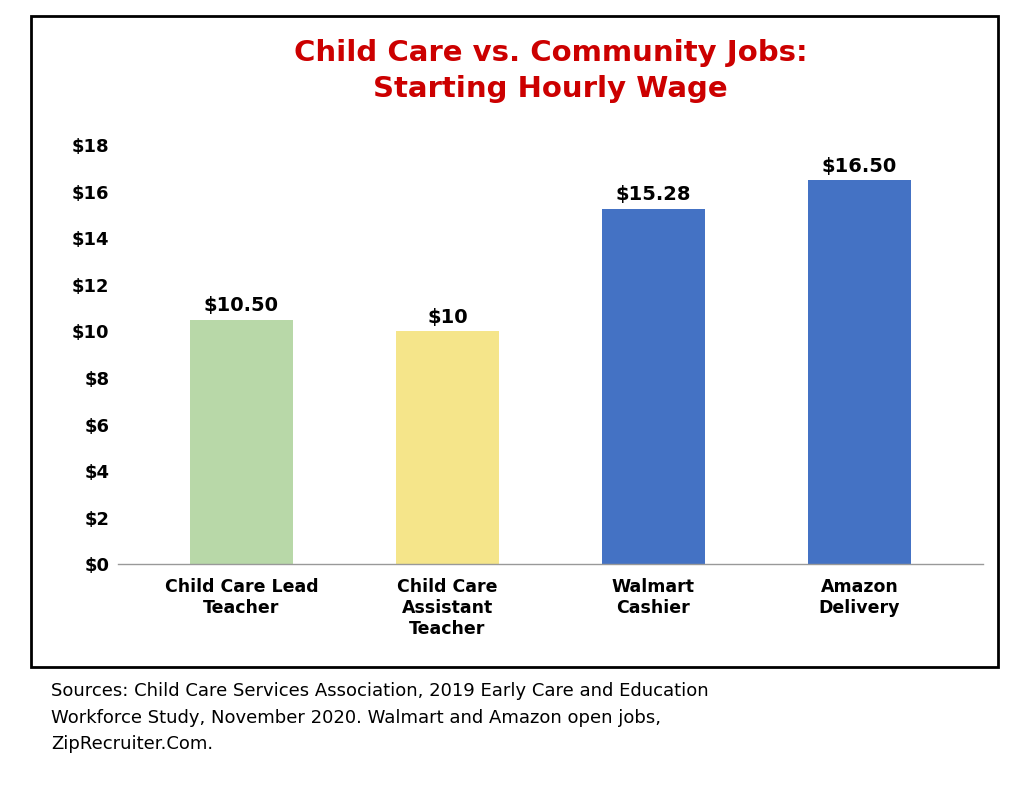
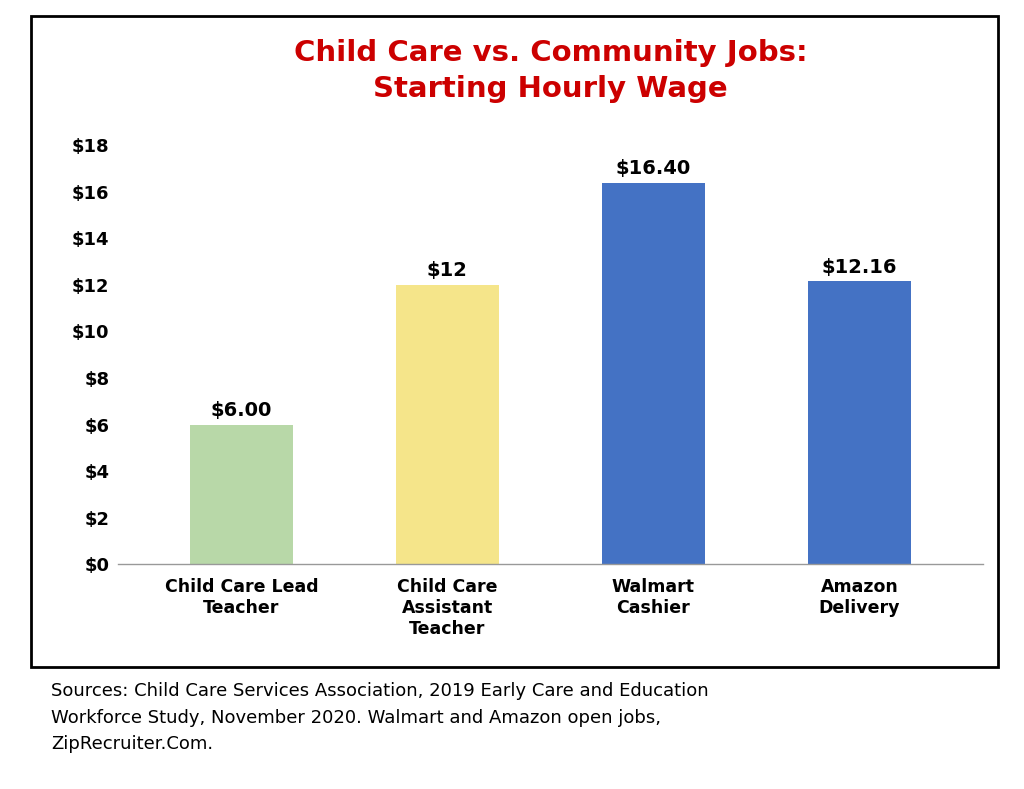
Child Care Lead Teacher: $10.50 -> $6.00
Child Care Assistant Teacher: $10 -> $12
Walmart Cashier: $15.28 -> $16.40
Amazon Delivery: $16.50 -> $12.16
